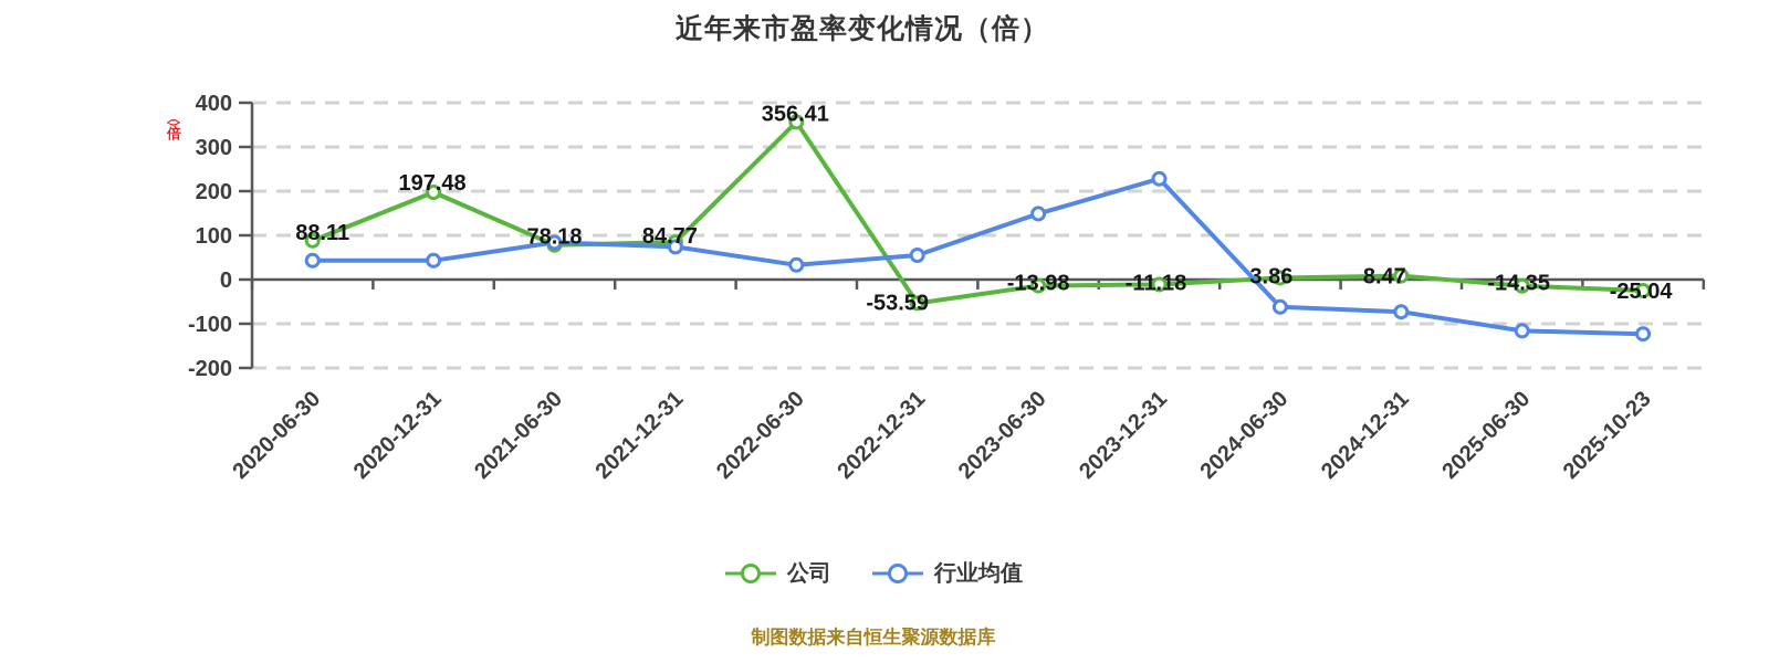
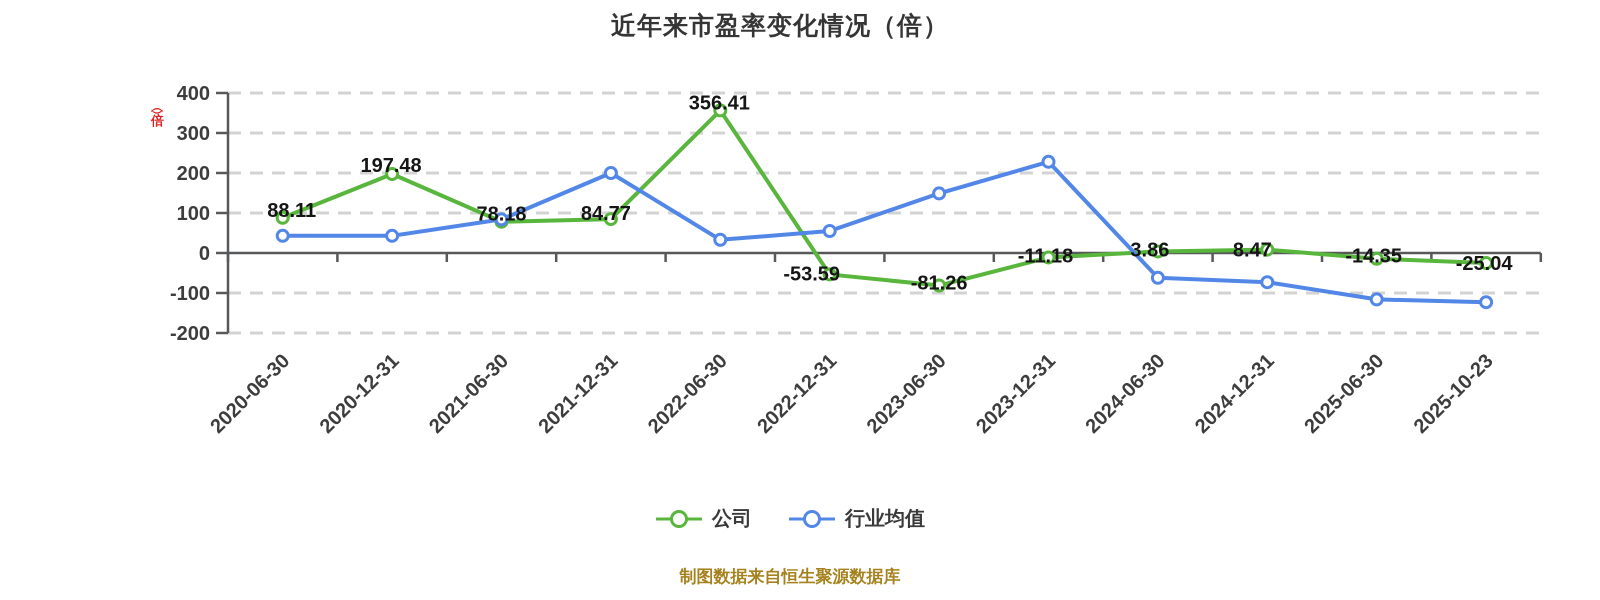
行业均值/2021-12-31: 70 -> 200
公司/2023-06-30: -13.98 -> -81.26
